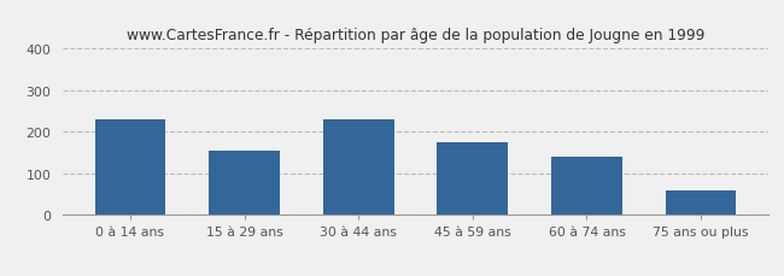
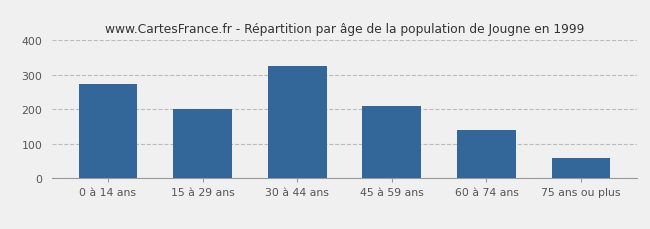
0 à 14 ans: 230 -> 275
15 à 29 ans: 155 -> 202
30 à 44 ans: 230 -> 325
45 à 59 ans: 175 -> 210
